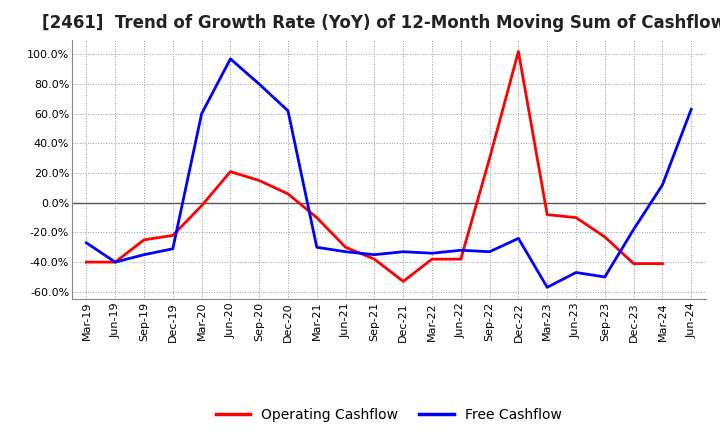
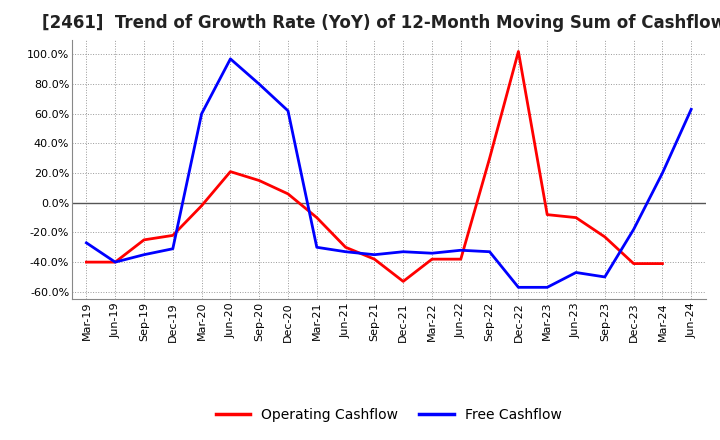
Free Cashflow/Dec-22: -24% -> -57%
Free Cashflow/Mar-24: 12% -> 20%
